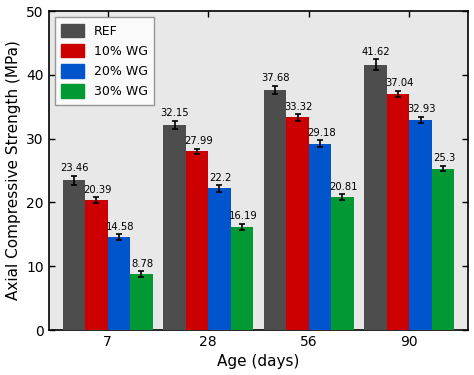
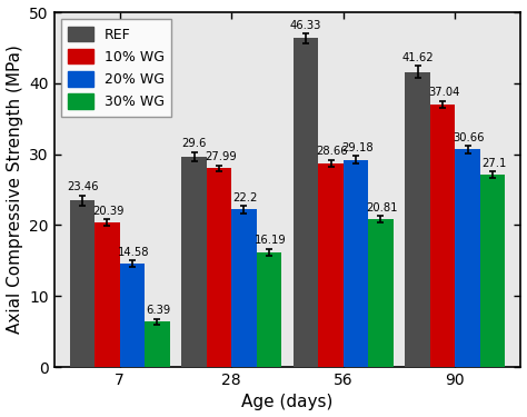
30% WG/7: 8.78 -> 6.39
REF/28: 32.15 -> 29.6
REF/56: 37.68 -> 46.33
10% WG/56: 33.32 -> 28.66
20% WG/90: 32.93 -> 30.66
30% WG/90: 25.3 -> 27.1
